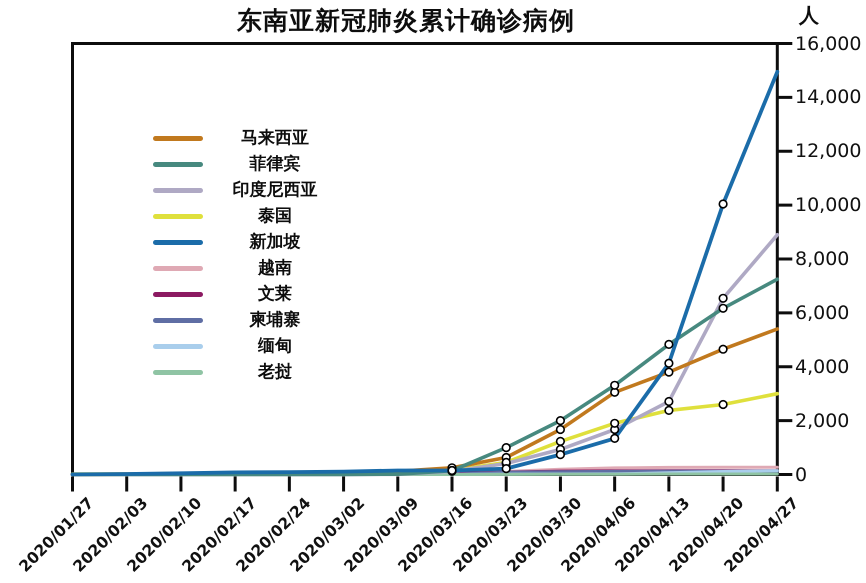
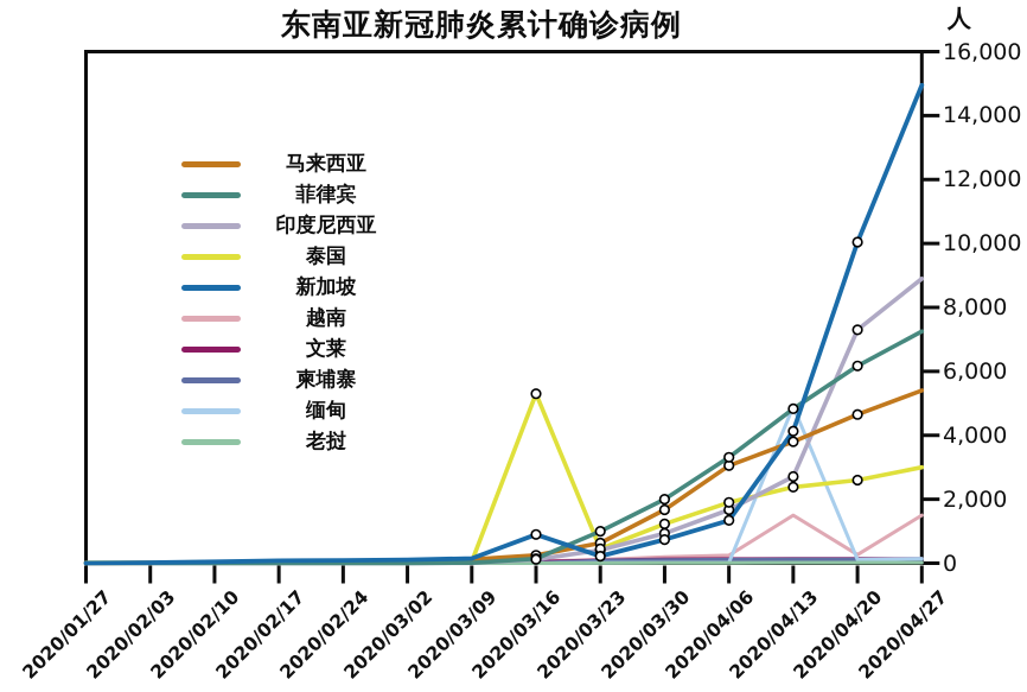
泰国/2020/03/16: 200 -> 5300
新加坡/2020/03/16: 200 -> 900
越南/2020/04/13: 300 -> 1500
缅甸/2020/04/13: 100 -> 4900
印度尼西亚/2020/04/20: 6500 -> 7300
越南/2020/04/27: 300 -> 1500
